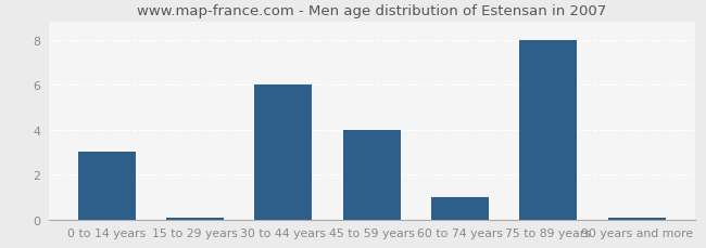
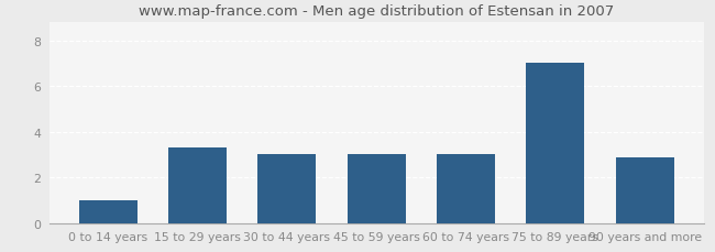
0 to 14 years: 3.00 -> 1.00
15 to 29 years: 0.07 -> 3.30
30 to 44 years: 6.00 -> 3.00
45 to 59 years: 4.00 -> 3.00
60 to 74 years: 1.00 -> 3.00
75 to 89 years: 8.00 -> 7.00
90 years and more: 0.07 -> 2.85
